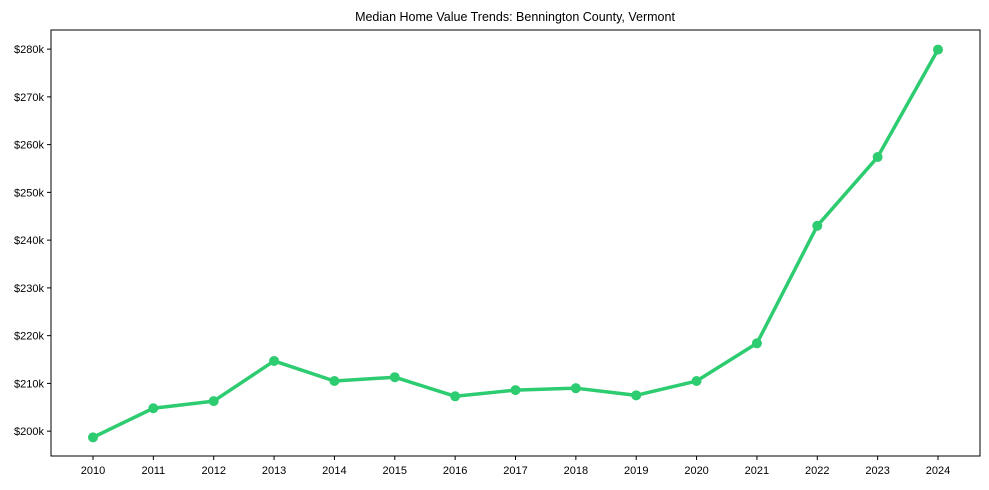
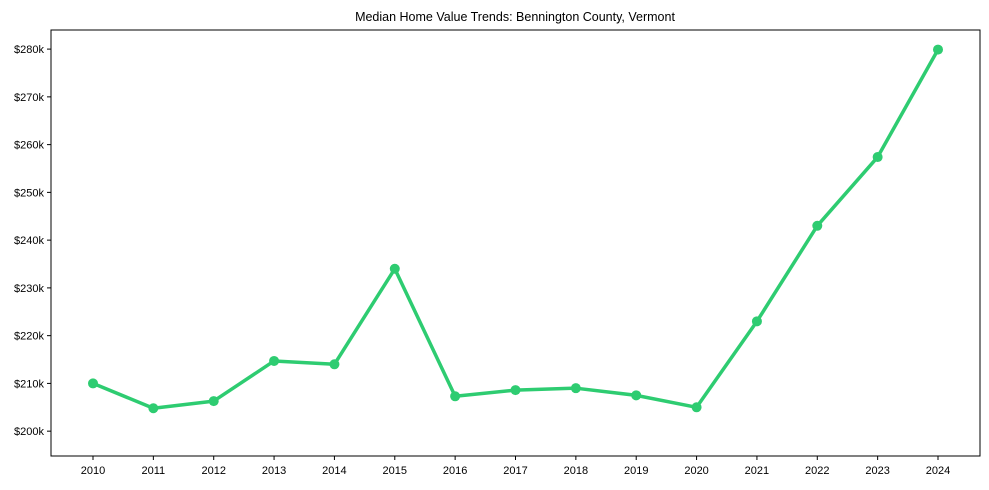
2010: $199k -> $210k
2014: $210k -> $214k
2015: $211k -> $234k
2020: $210k -> $205k
2021: $218k -> $223k
